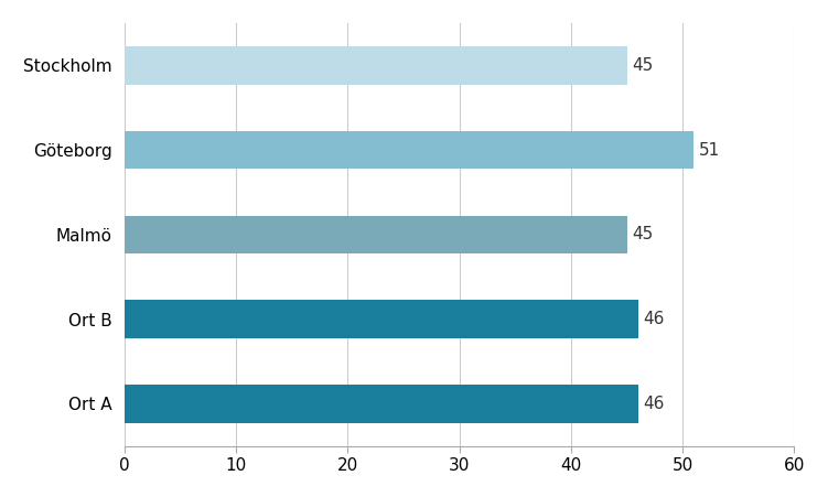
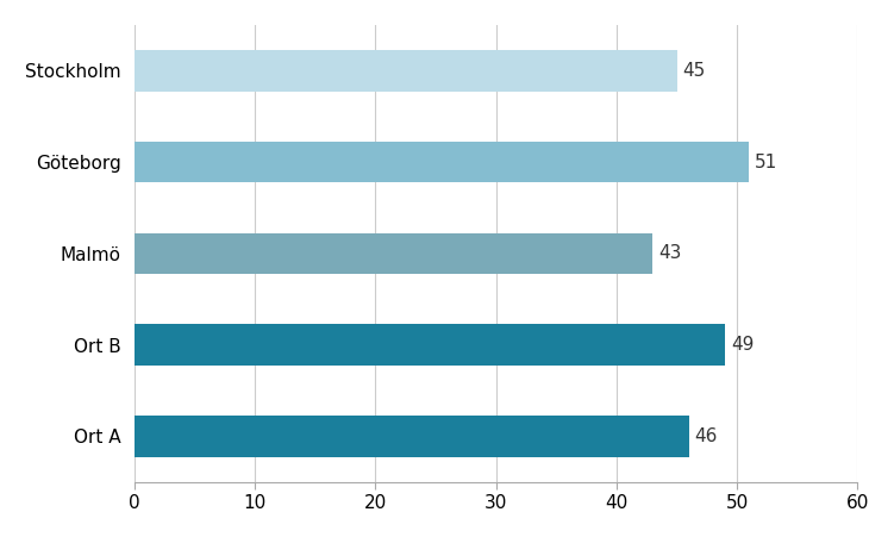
Malmö: 45 -> 43
Ort B: 46 -> 49
